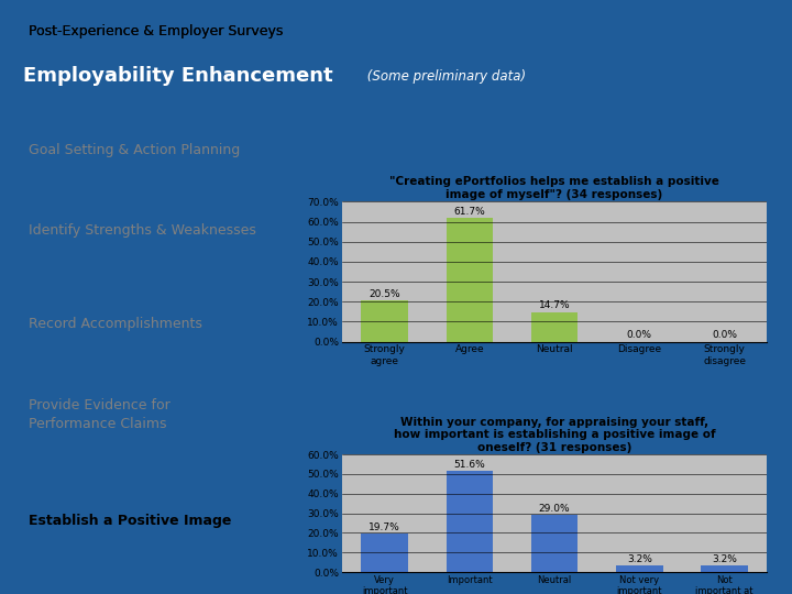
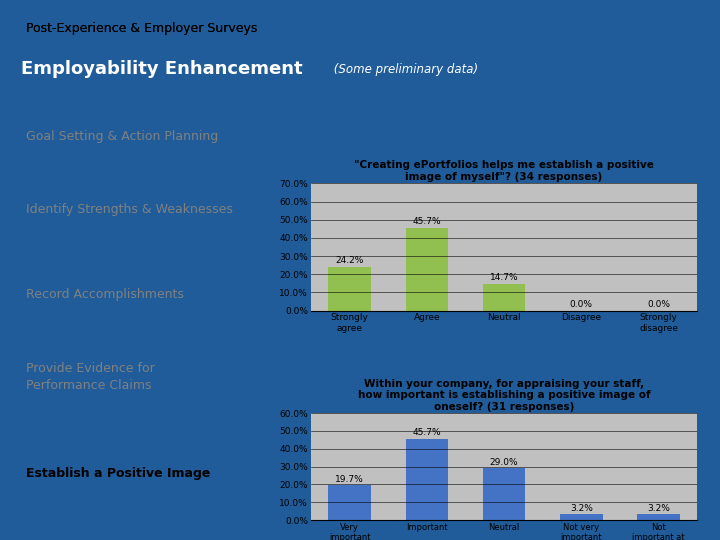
Strongly agree: 20.5% -> 24.2%
Agree: 61.7% -> 45.7%
Important: 51.6% -> 45.7%
